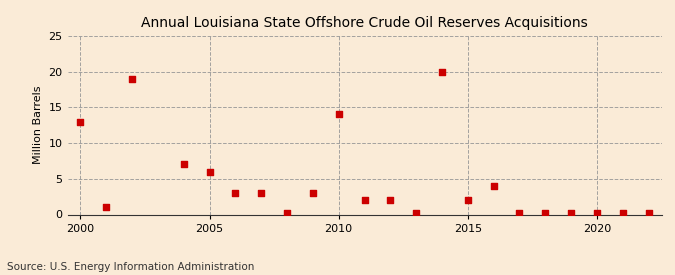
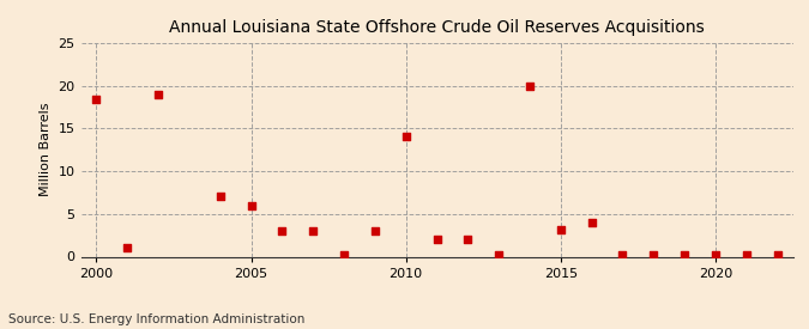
2000: 13.0 -> 18.4
2015: 2.0 -> 3.2
